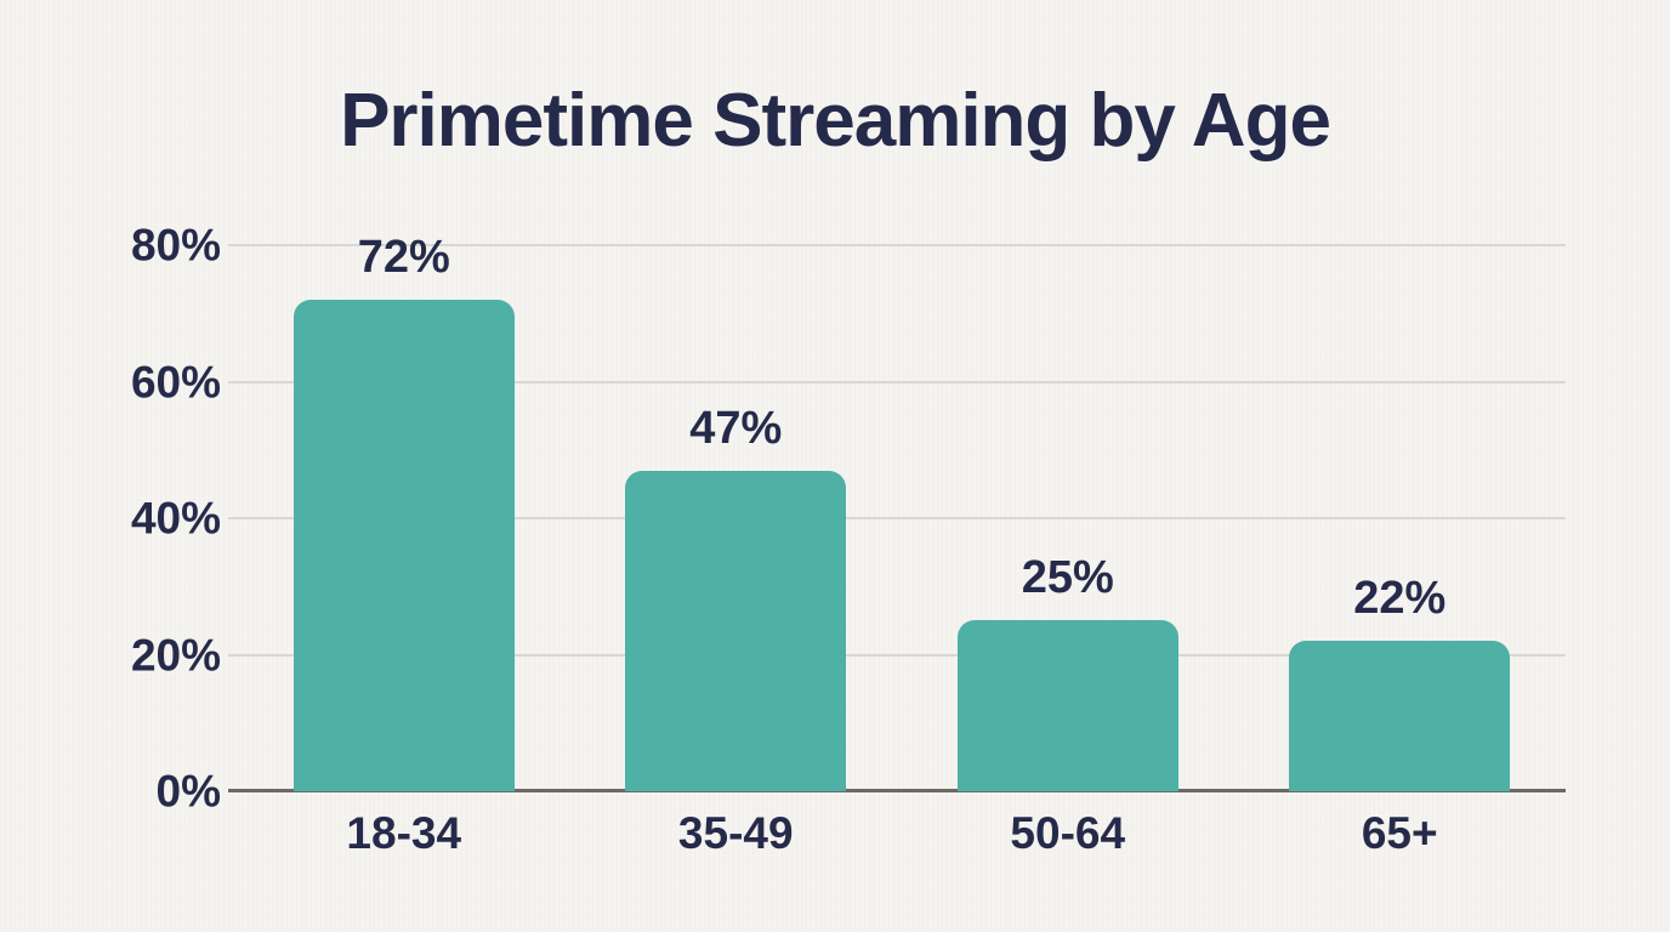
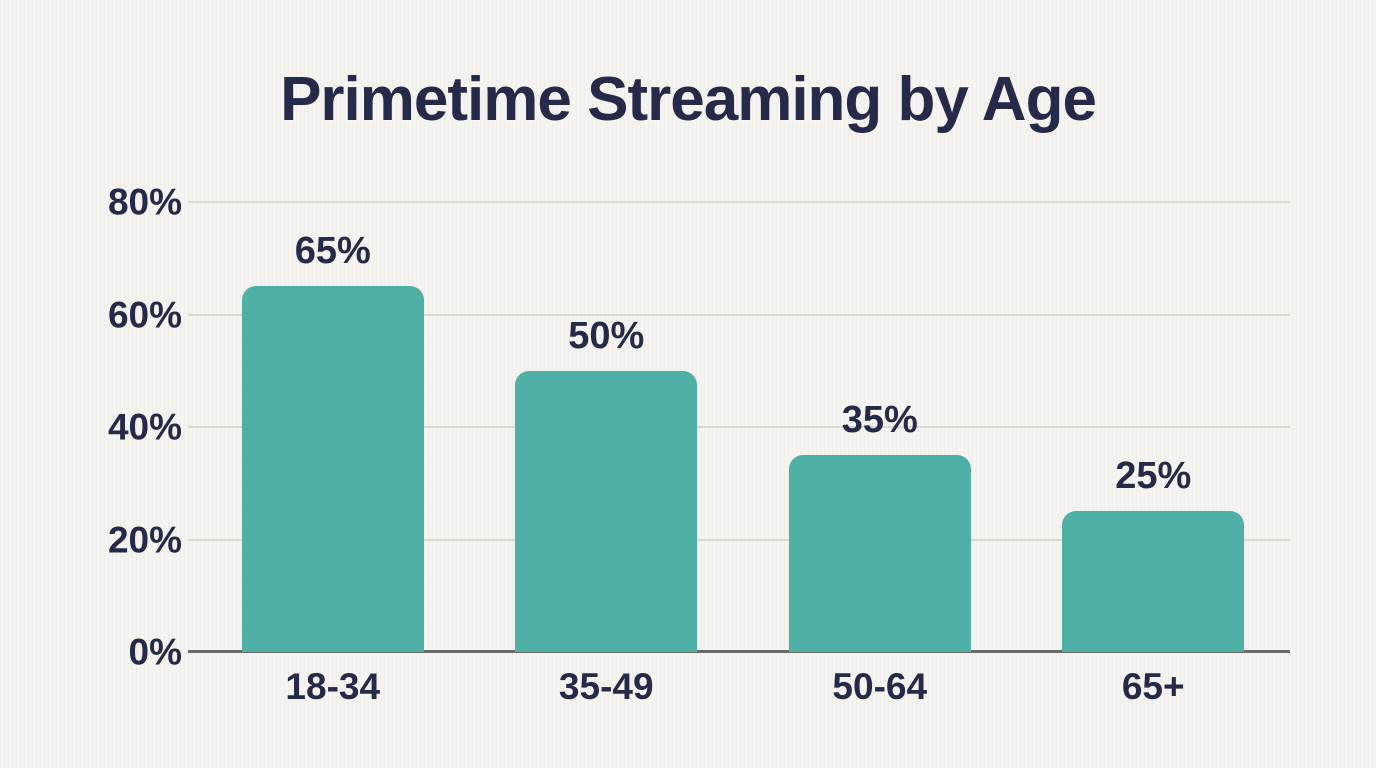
18-34: 72% -> 65%
35-49: 47% -> 50%
50-64: 25% -> 35%
65+: 22% -> 25%
